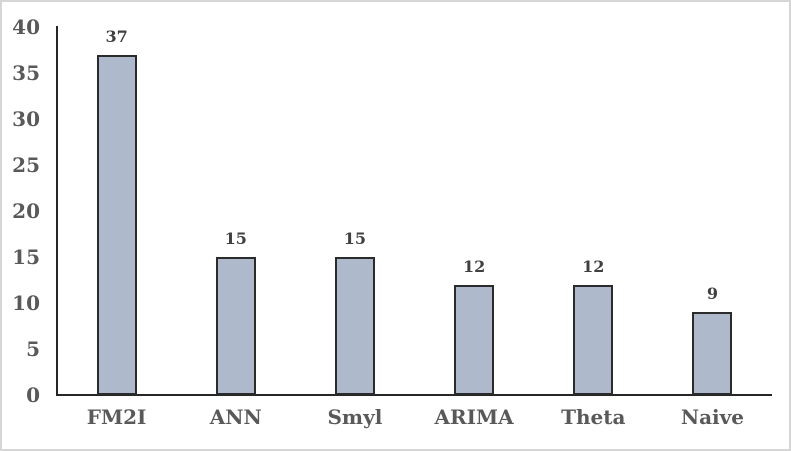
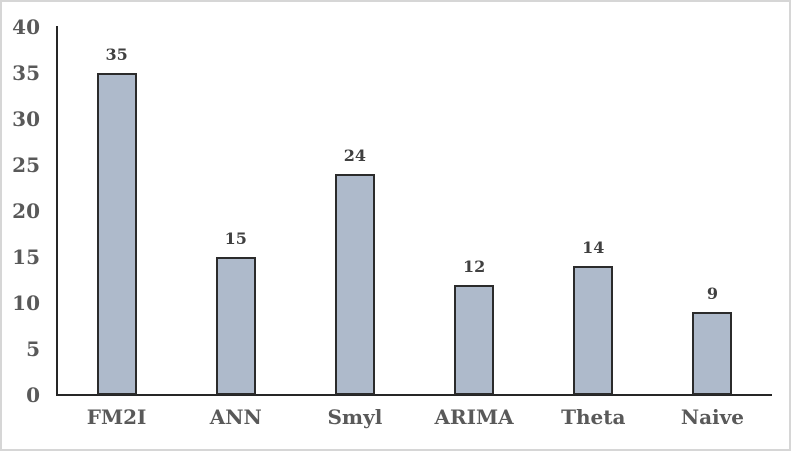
FM2I: 37 -> 35
Smyl: 15 -> 24
Theta: 12 -> 14
